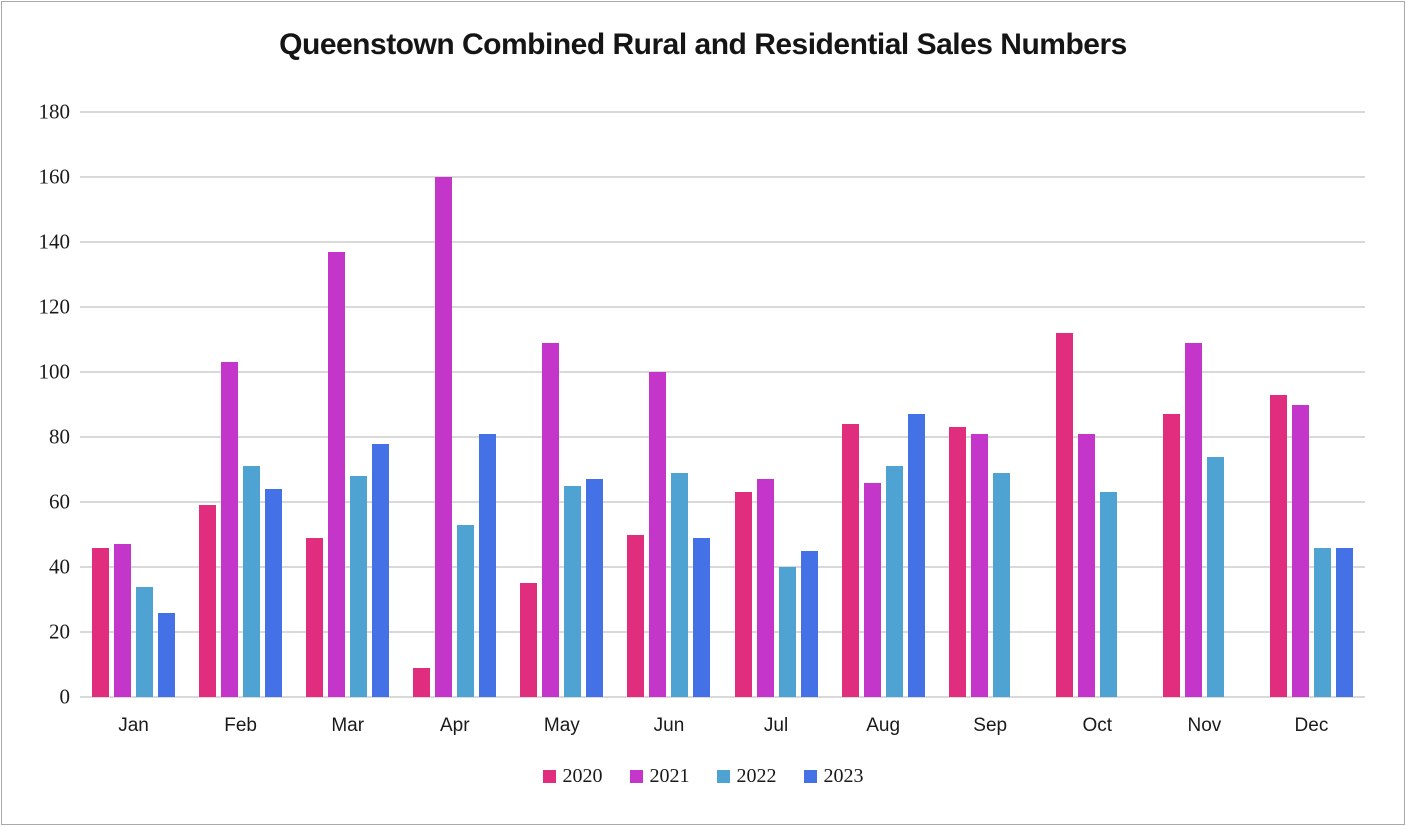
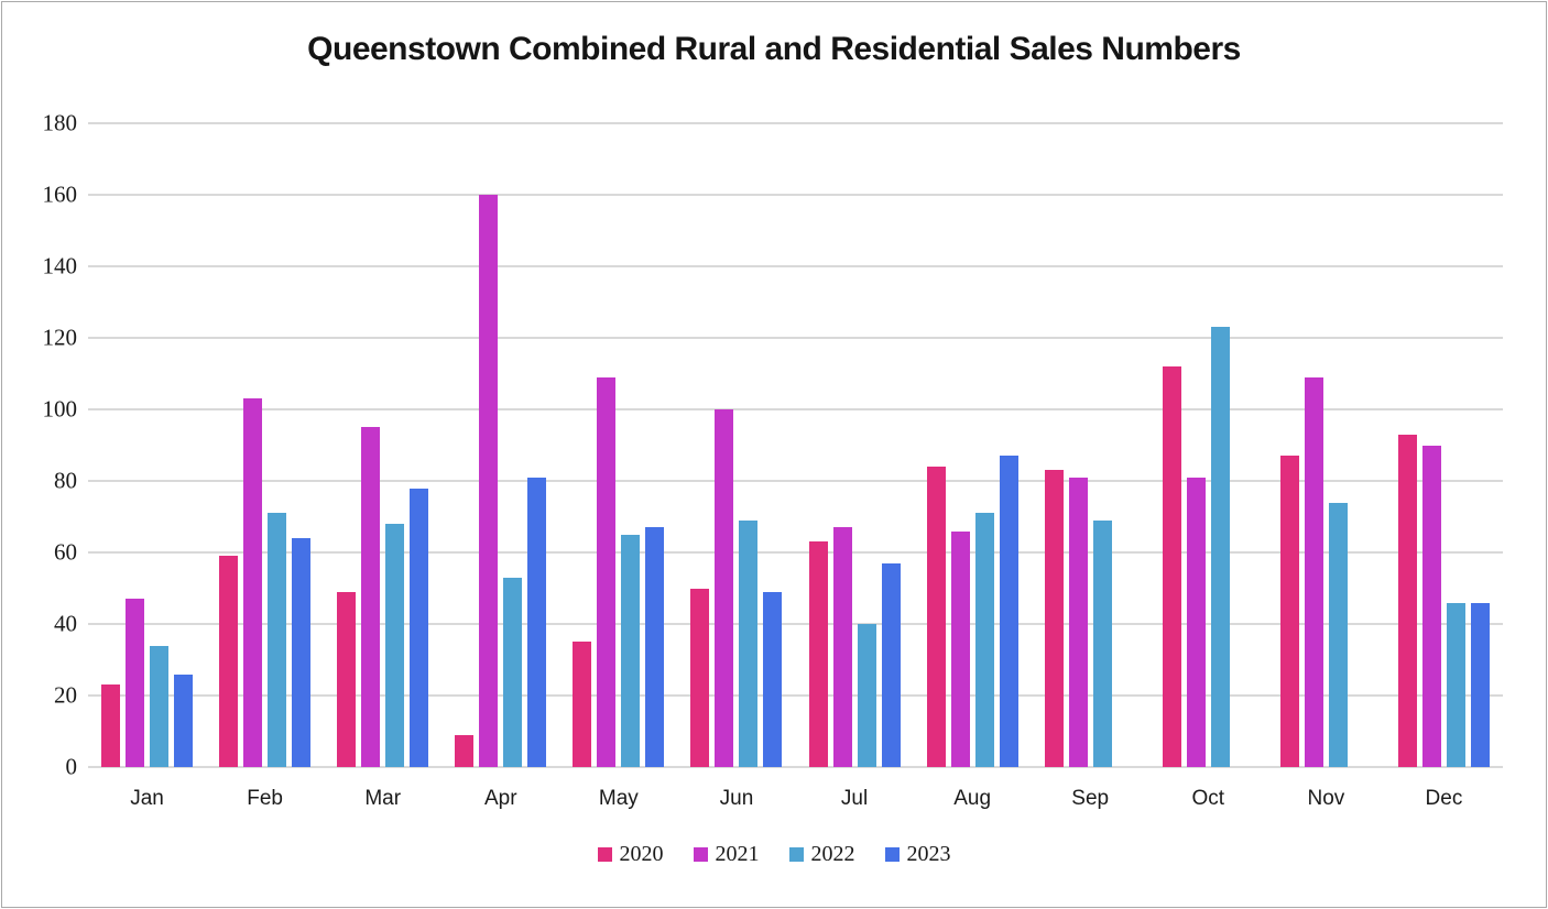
2020/Jan: 46 -> 23
2021/Mar: 137 -> 95
2023/Jul: 45 -> 57
2022/Oct: 63 -> 123
